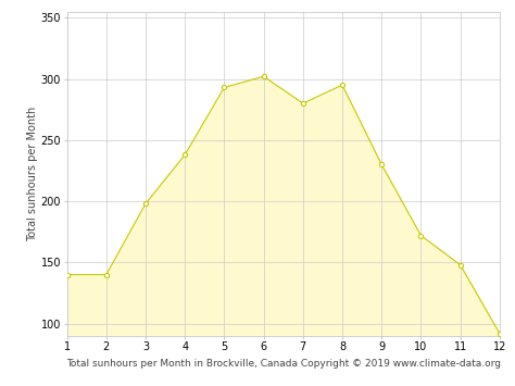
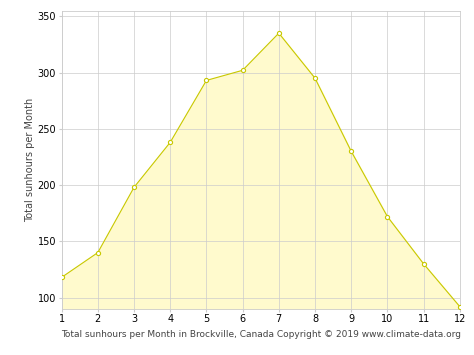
1: 140 -> 118
7: 280 -> 335
11: 148 -> 130
